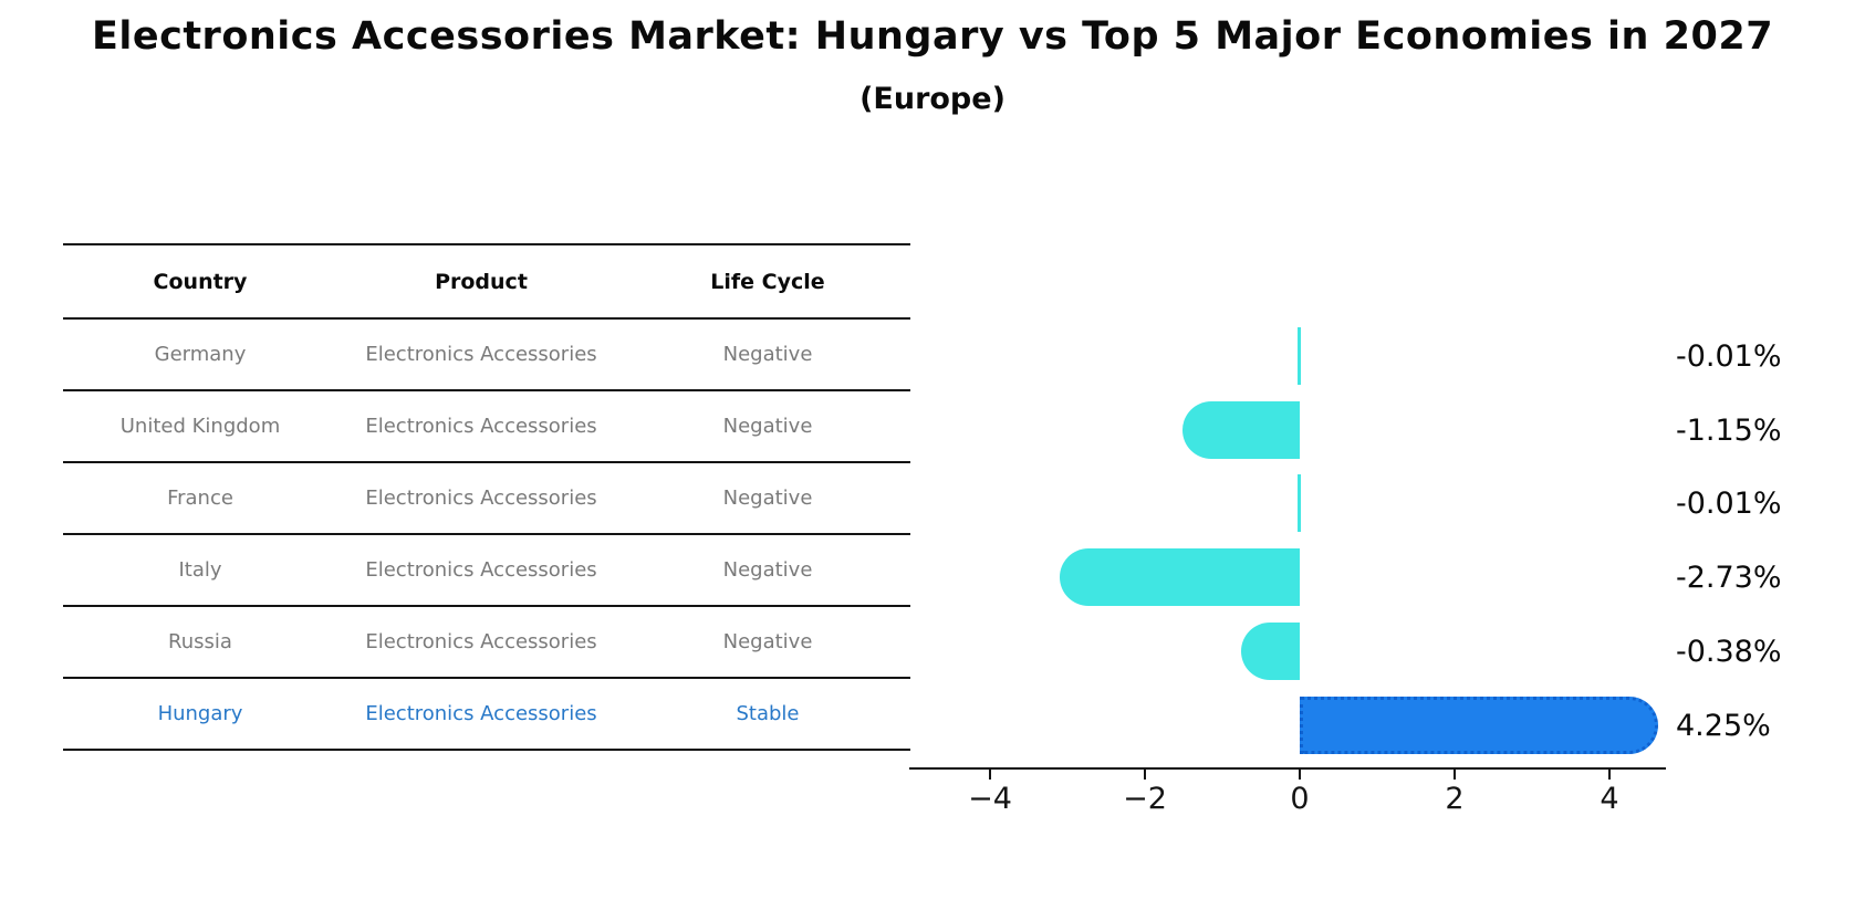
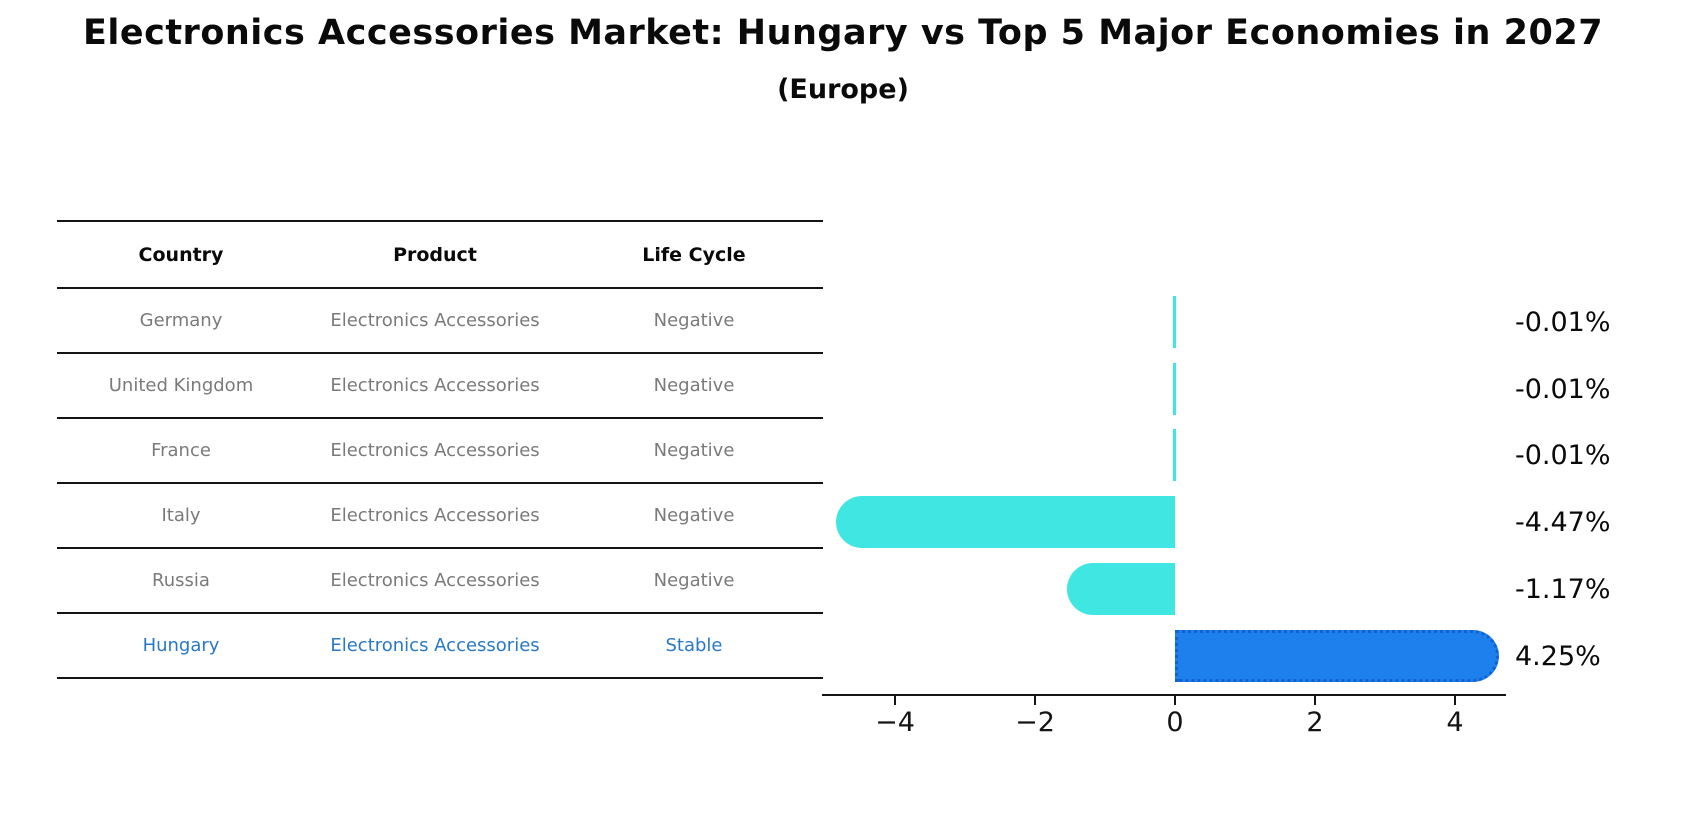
United Kingdom: -1.15% -> -0.01%
Italy: -2.73% -> -4.47%
Russia: -0.38% -> -1.17%
